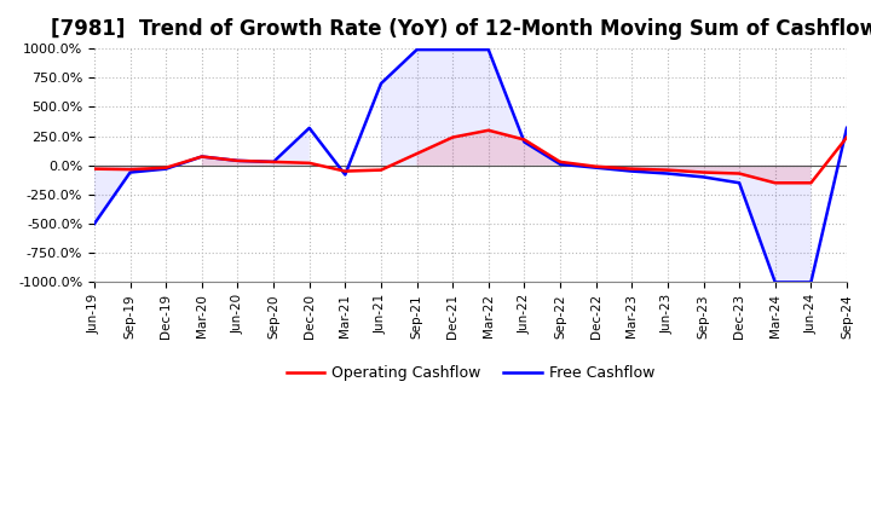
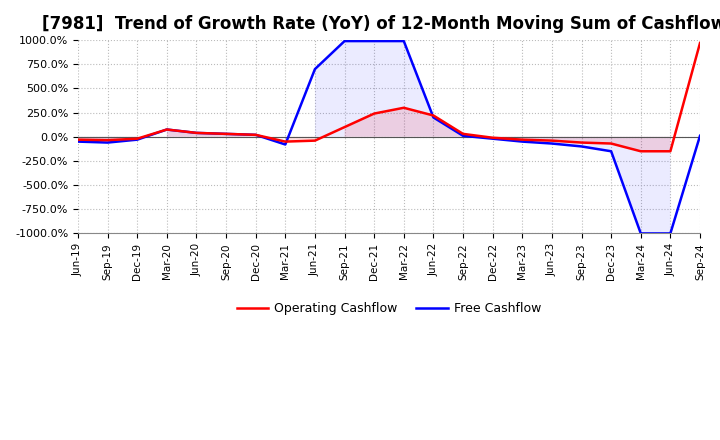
Free Cashflow/Jun-19: -500% -> -50%
Free Cashflow/Dec-20: 320% -> 20%
Operating Cashflow/Sep-24: 240% -> 970%
Free Cashflow/Sep-24: 320% -> 10%
